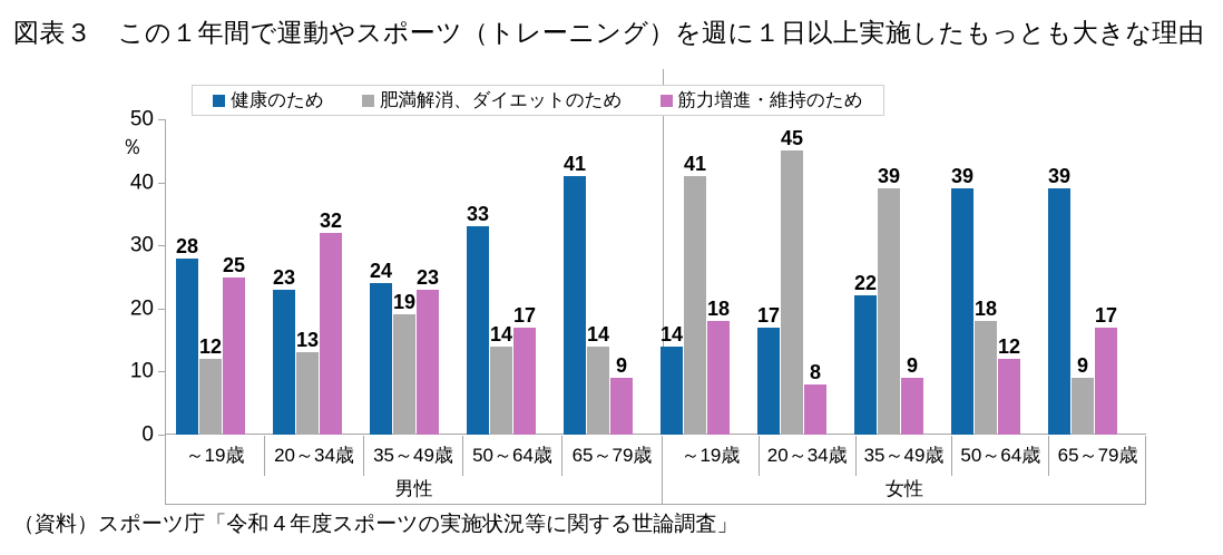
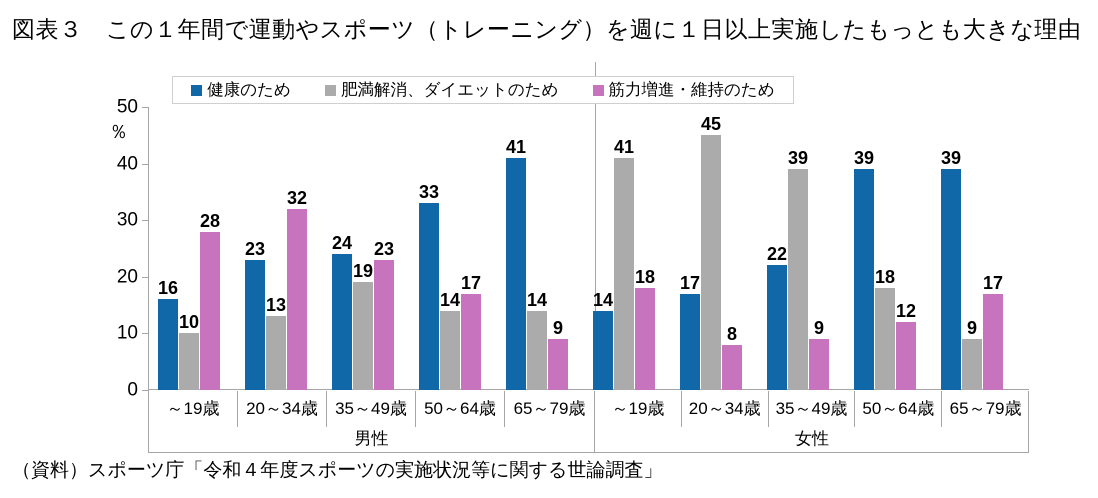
健康のため/男性 ～19歳: 28 -> 16
肥満解消、ダイエットのため/男性 ～19歳: 12 -> 10
筋力増進・維持のため/男性 ～19歳: 25 -> 28
